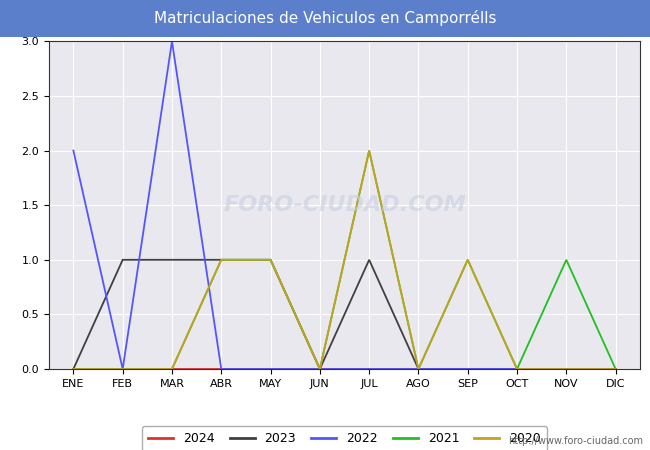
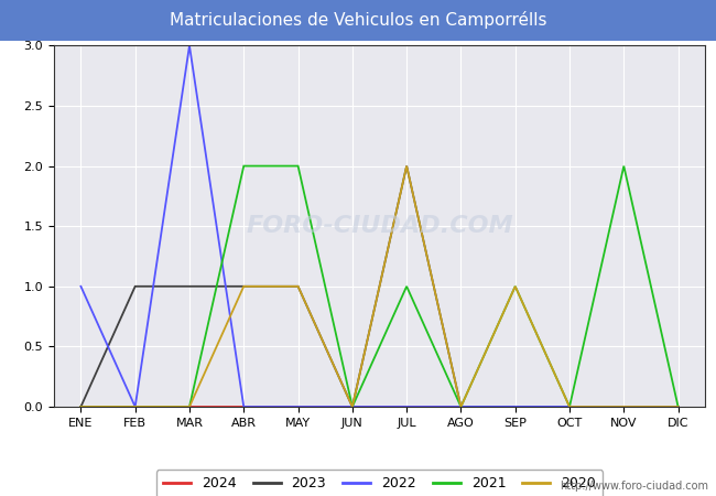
2022/ENE: 2 -> 1
2021/ABR: 1 -> 2
2021/MAY: 1 -> 2
2023/JUL: 1 -> 2
2021/JUL: 2 -> 1
2021/NOV: 1 -> 2
